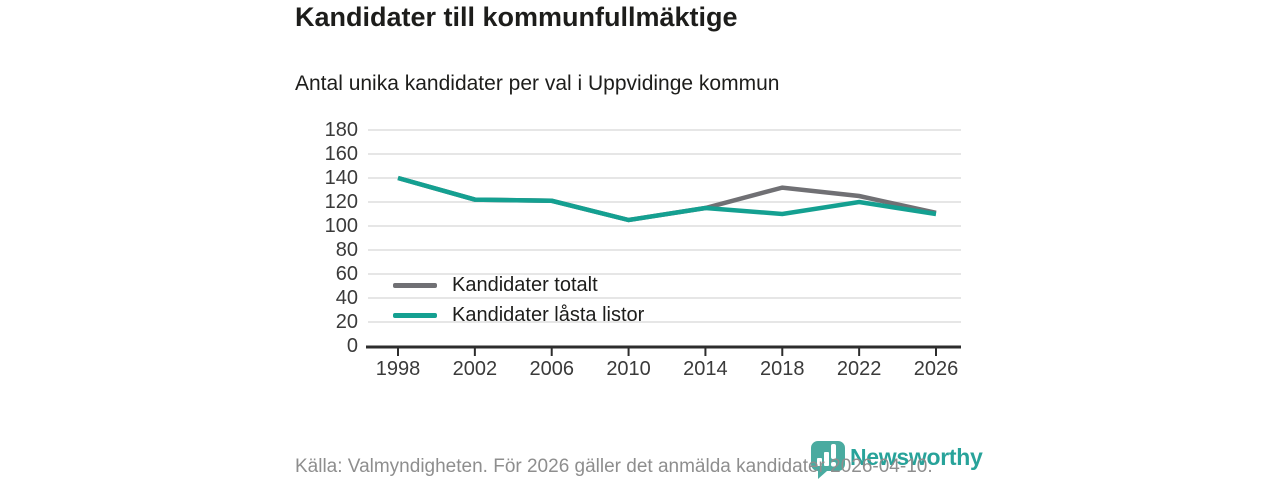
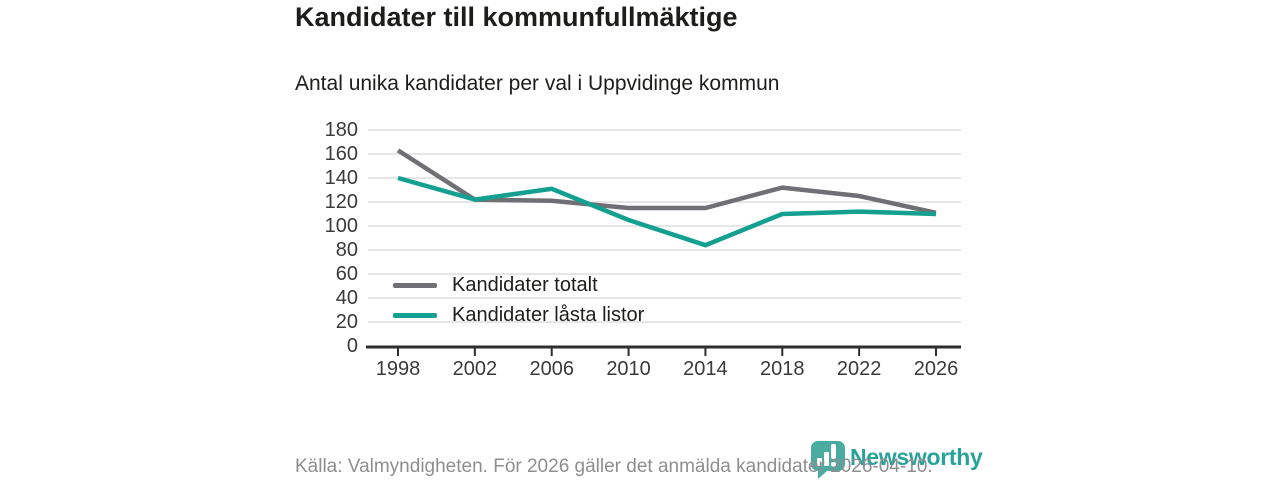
Kandidater totalt/1998: 140 -> 163
Kandidater låsta listor/2006: 121 -> 131
Kandidater totalt/2010: 105 -> 115
Kandidater låsta listor/2014: 115 -> 84
Kandidater låsta listor/2022: 120 -> 112
